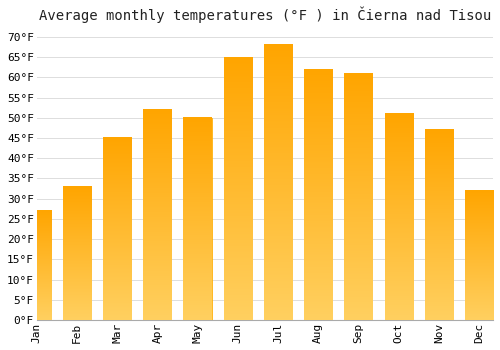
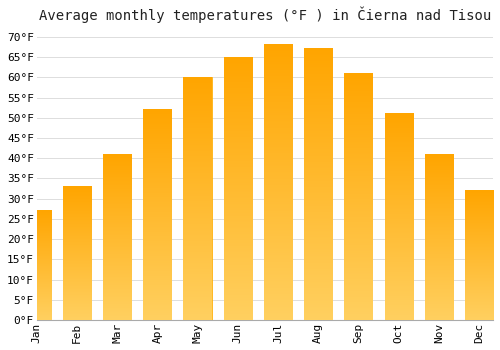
Mar: 45°F -> 41°F
May: 50°F -> 60°F
Aug: 62°F -> 67°F
Nov: 47°F -> 41°F
